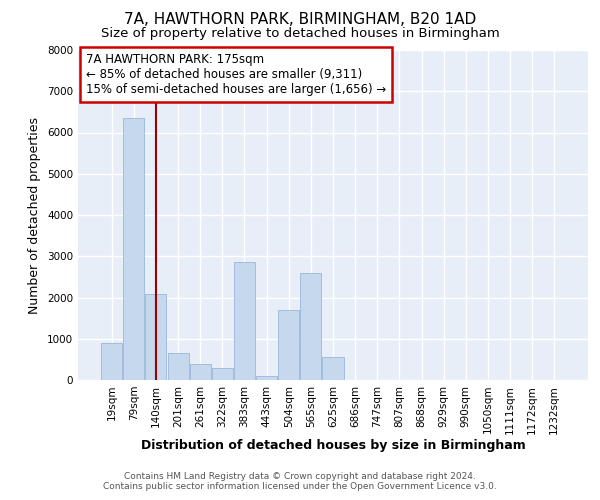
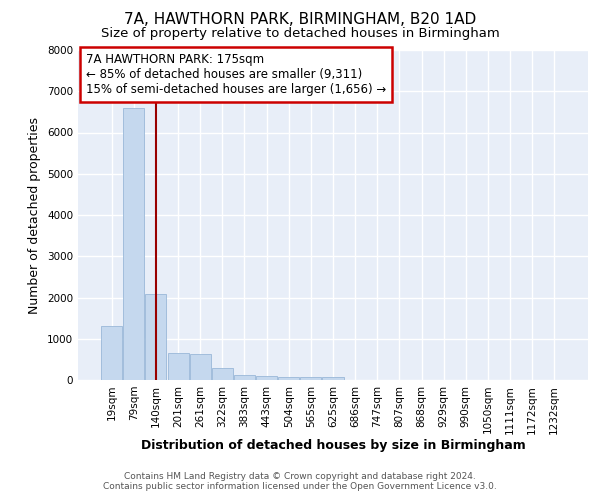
19sqm: 900 -> 1310
79sqm: 6350 -> 6600
261sqm: 400 -> 640
383sqm: 2850 -> 130
504sqm: 1700 -> 80
565sqm: 2600 -> 80
625sqm: 550 -> 80
